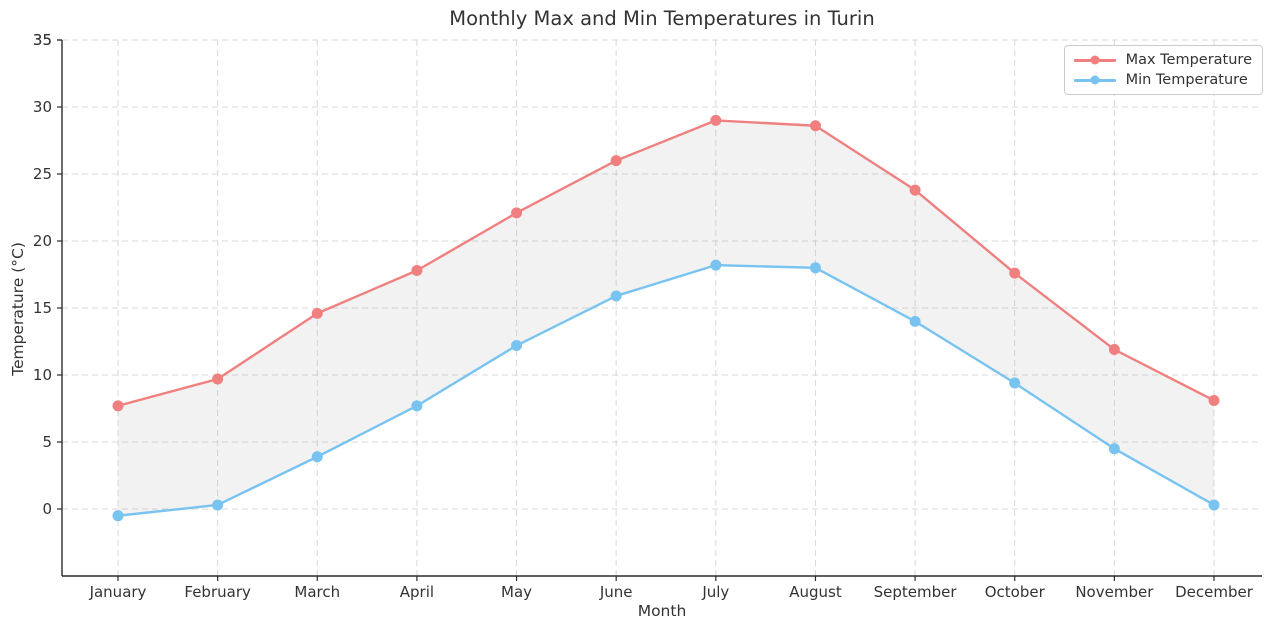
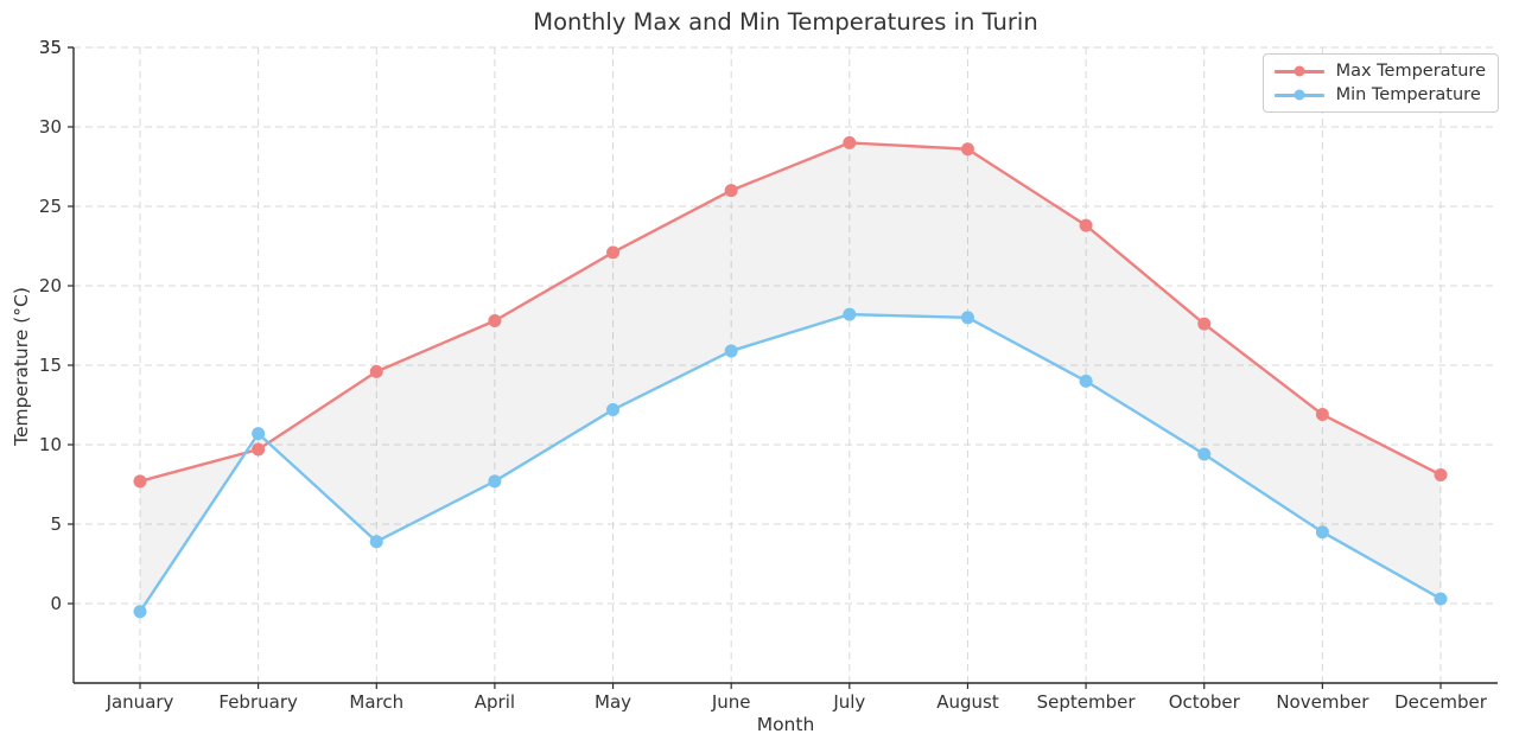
Min Temperature/February: 0.3 -> 10.7
